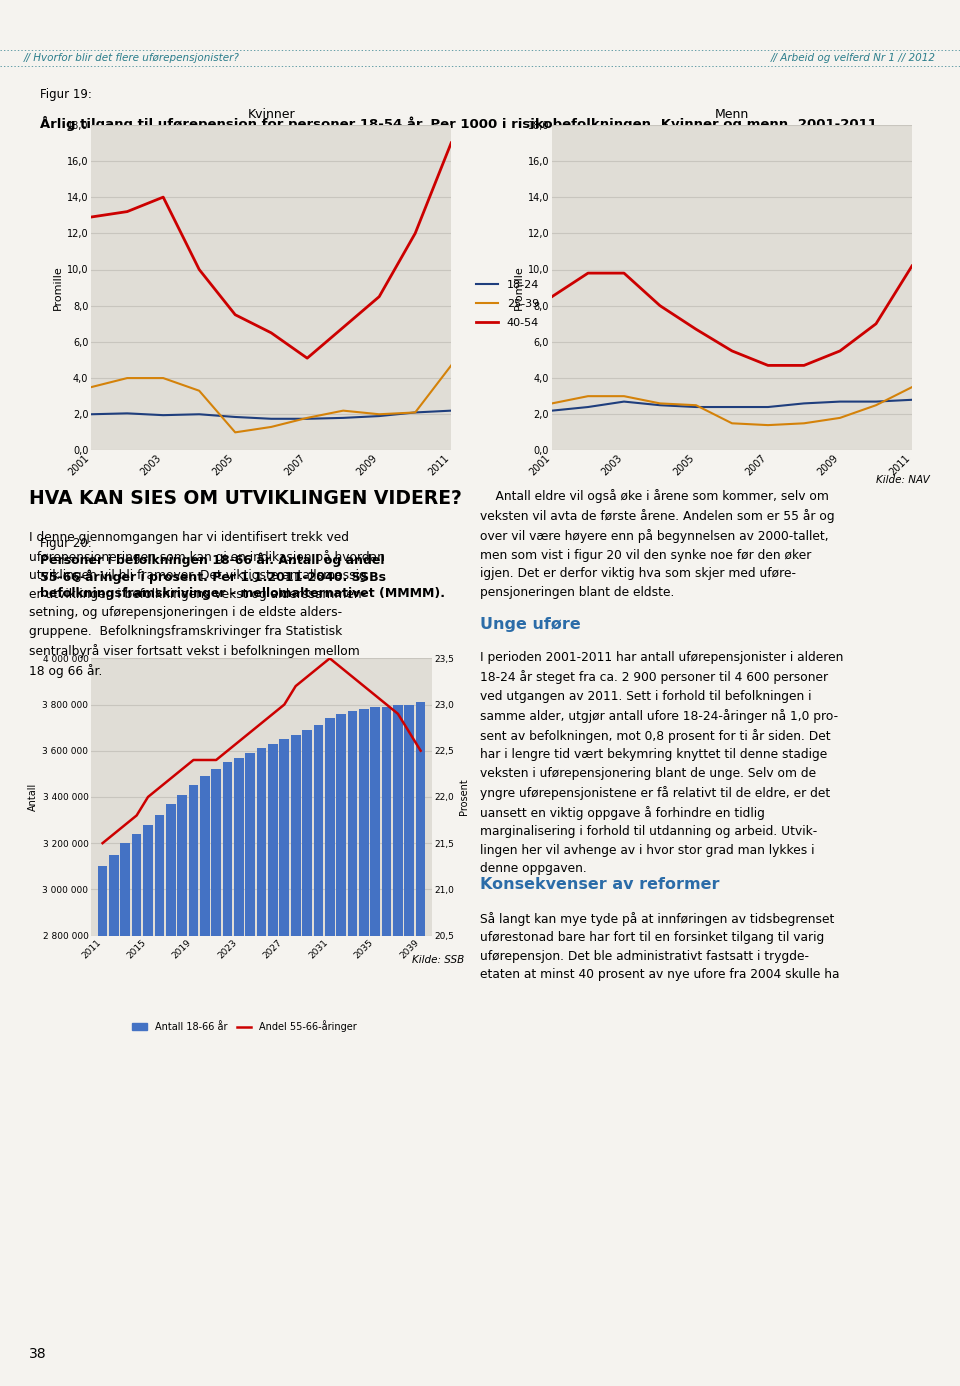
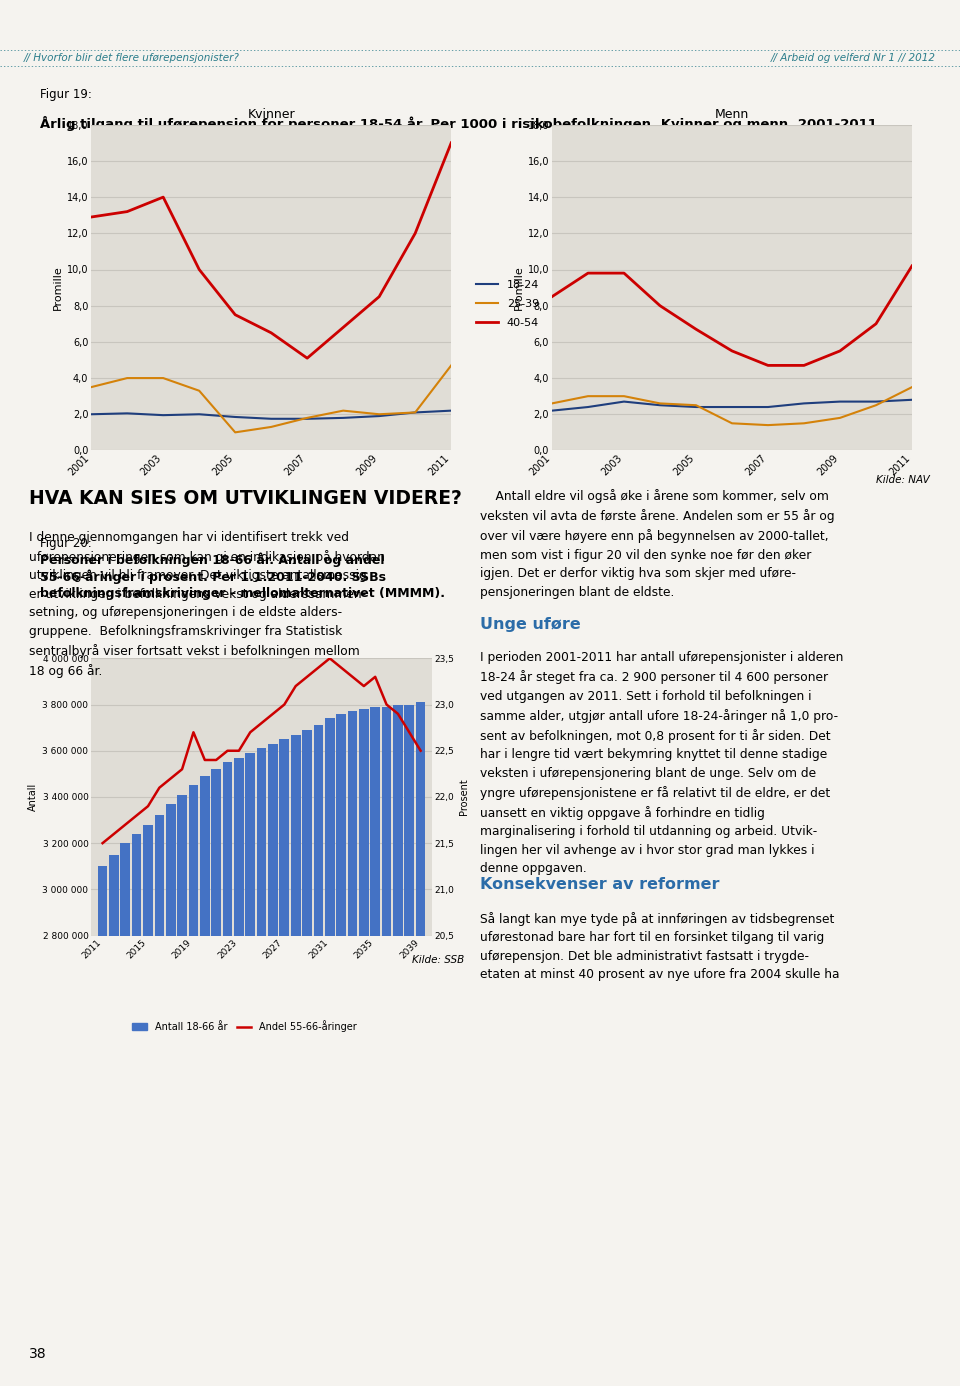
Andel 55-66-åringer/2015: 22,0 -> 21,9
Andel 55-66-åringer/2019: 22,4 -> 22,7
Andel 55-66-åringer/2023: 22,6 -> 22,5
Andel 55-66-åringer/2035: 23,1 -> 23,3
